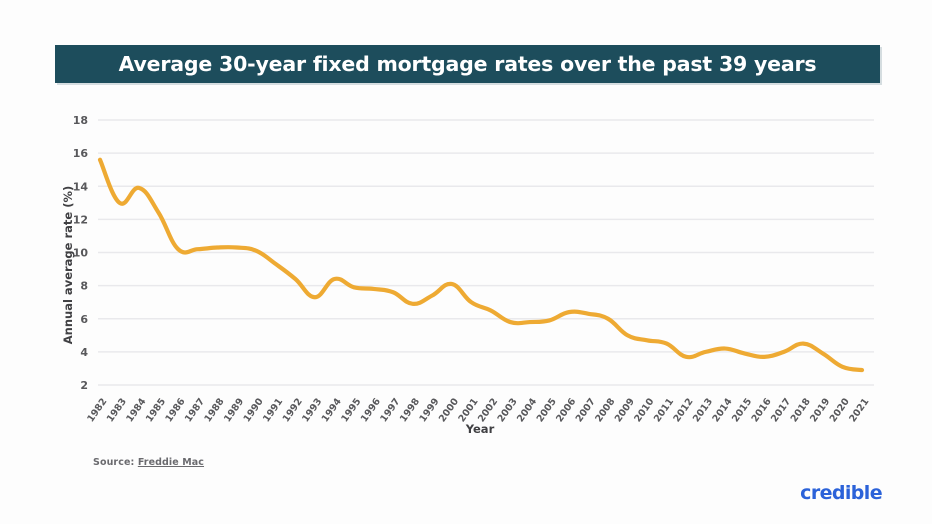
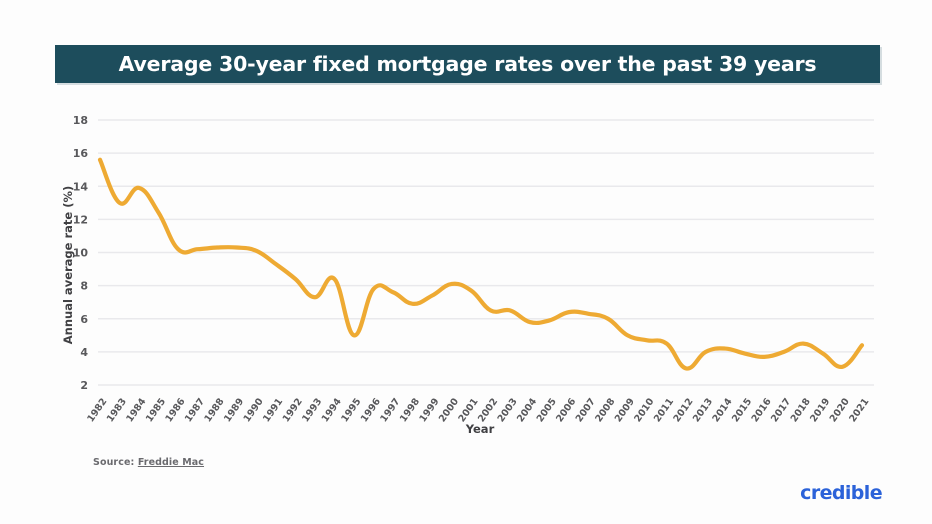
1995: 7.9 -> 5.0
2001: 7.0 -> 7.7
2003: 5.8 -> 6.5
2012: 3.7 -> 3.0
2021: 2.9 -> 4.4
